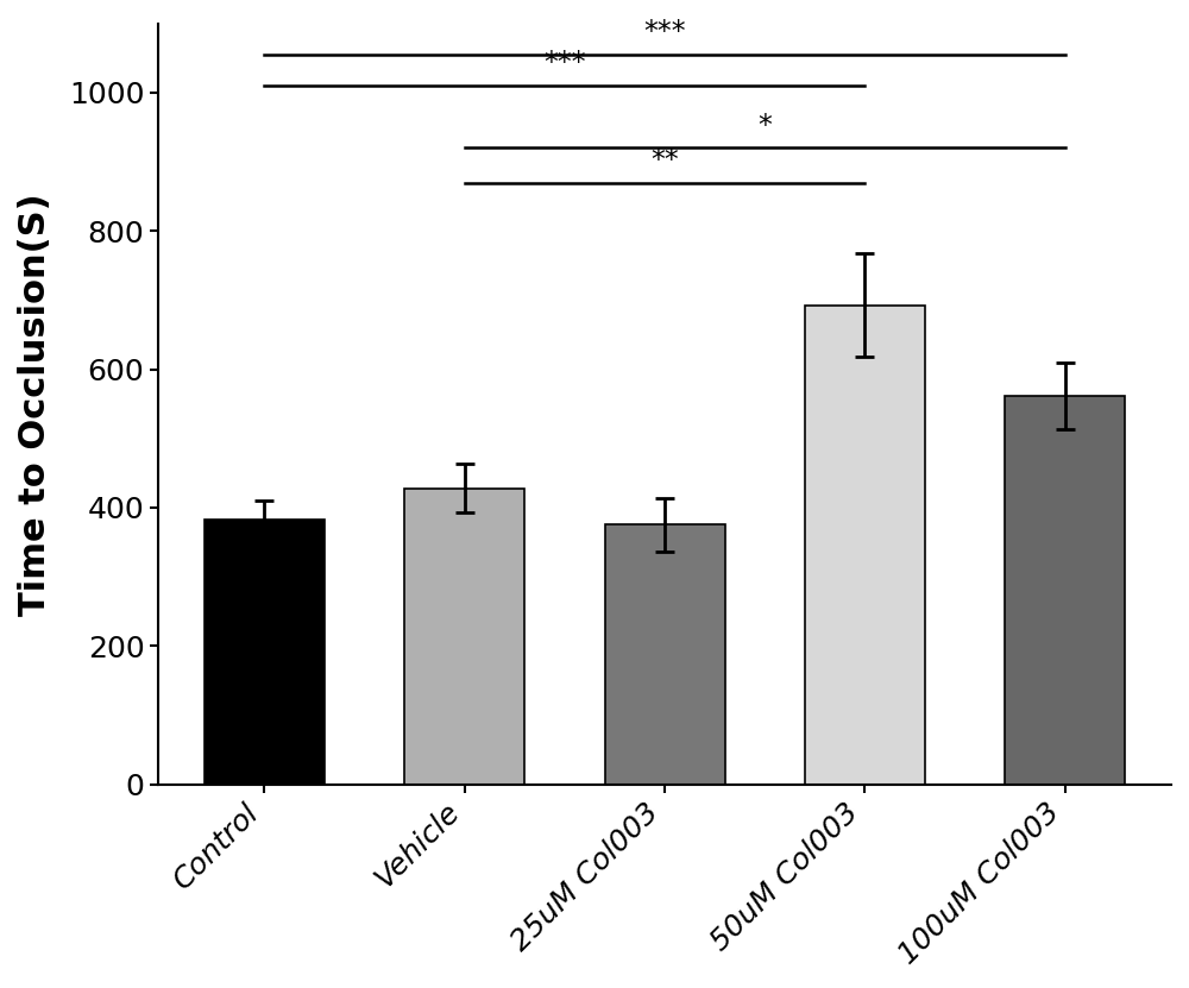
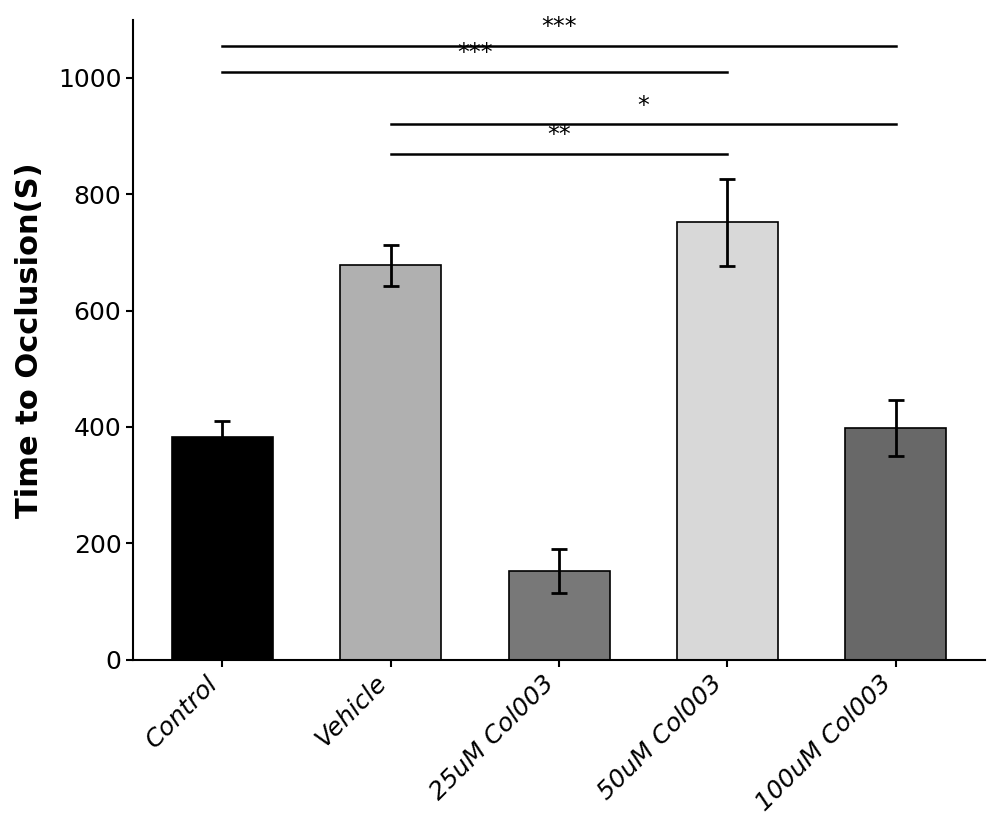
Vehicle: 428 -> 678
25uM Col003: 375 -> 152
50uM Col003: 693 -> 752
100uM Col003: 562 -> 398
